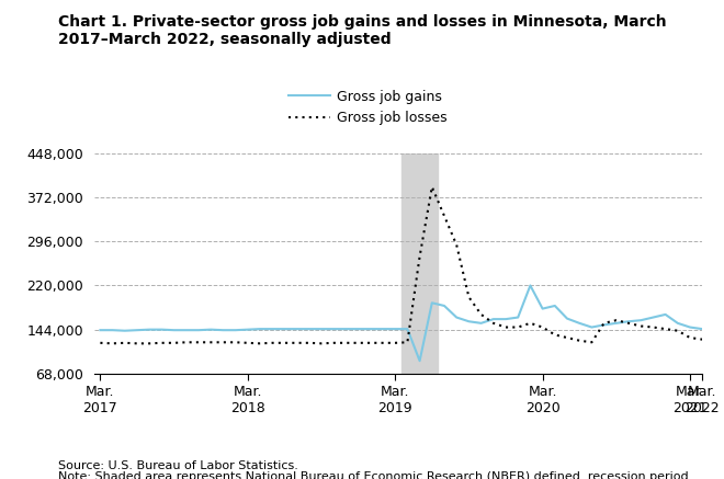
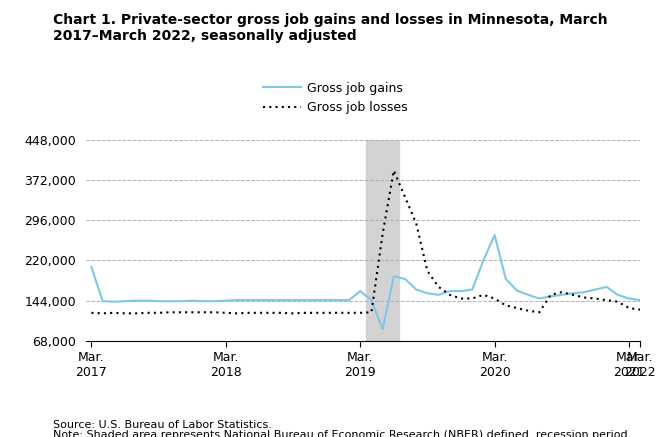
Gross job gains/Mar. 2017: 143,000 -> 208,000
Gross job gains/Mar. 2019: 145,000 -> 162,000
Gross job gains/Mar. 2020: 180,000 -> 268,000
